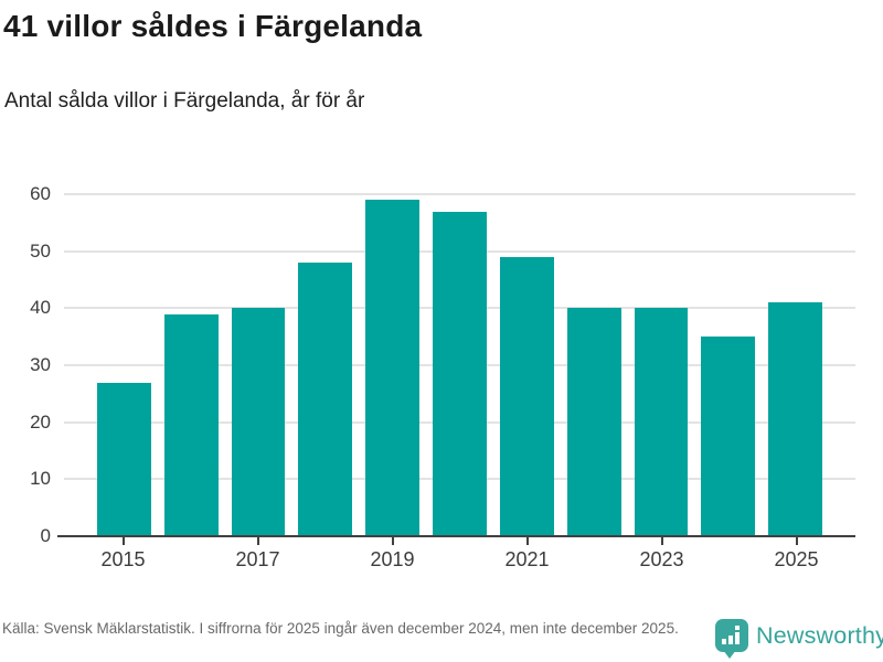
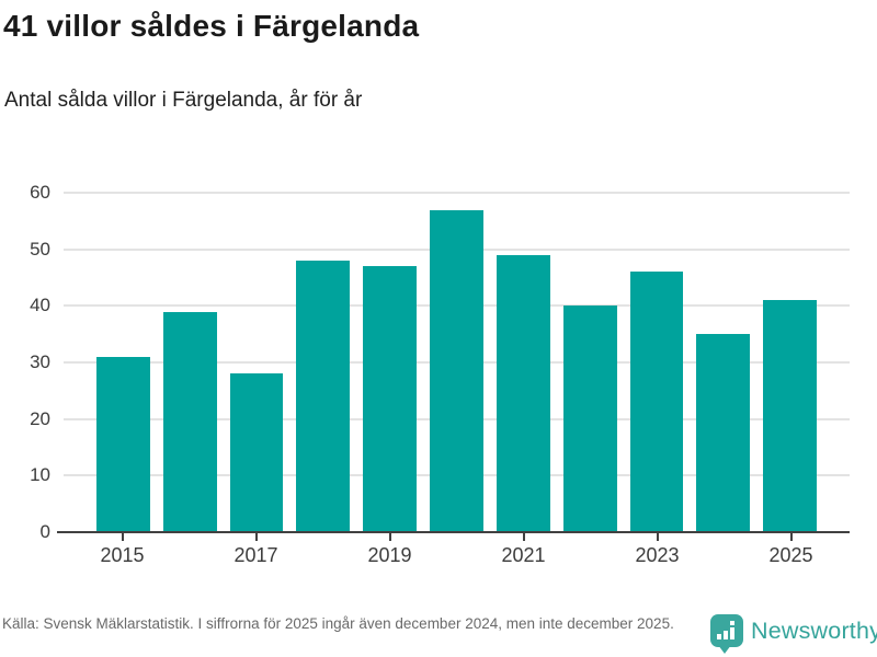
2015: 27 -> 31
2017: 40 -> 28
2019: 59 -> 47
2023: 40 -> 46
